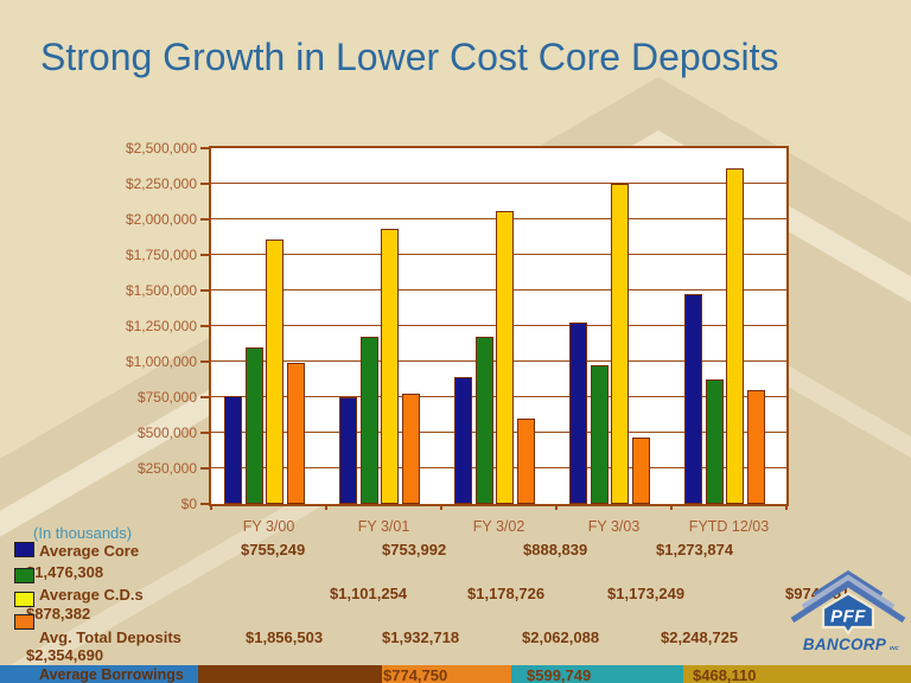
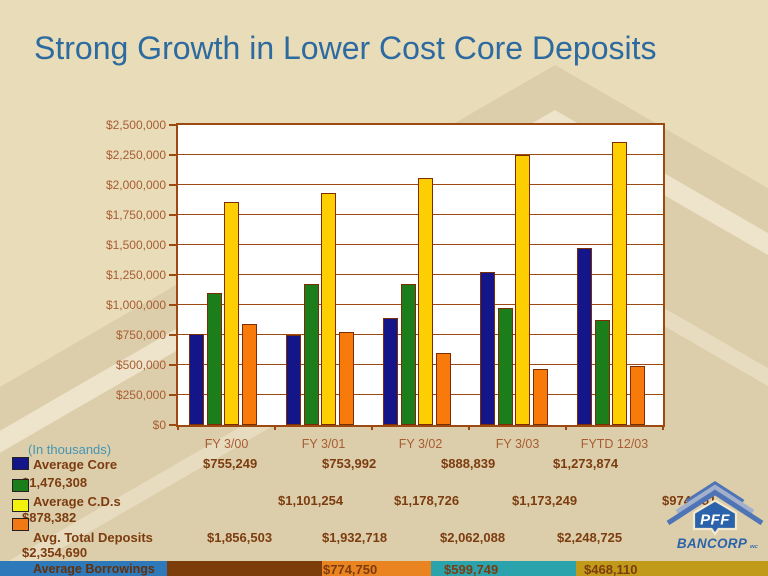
Average Borrowings/FY 3/00: $990000 -> $840000
Average Borrowings/FYTD 12/03: $800000 -> $490000
